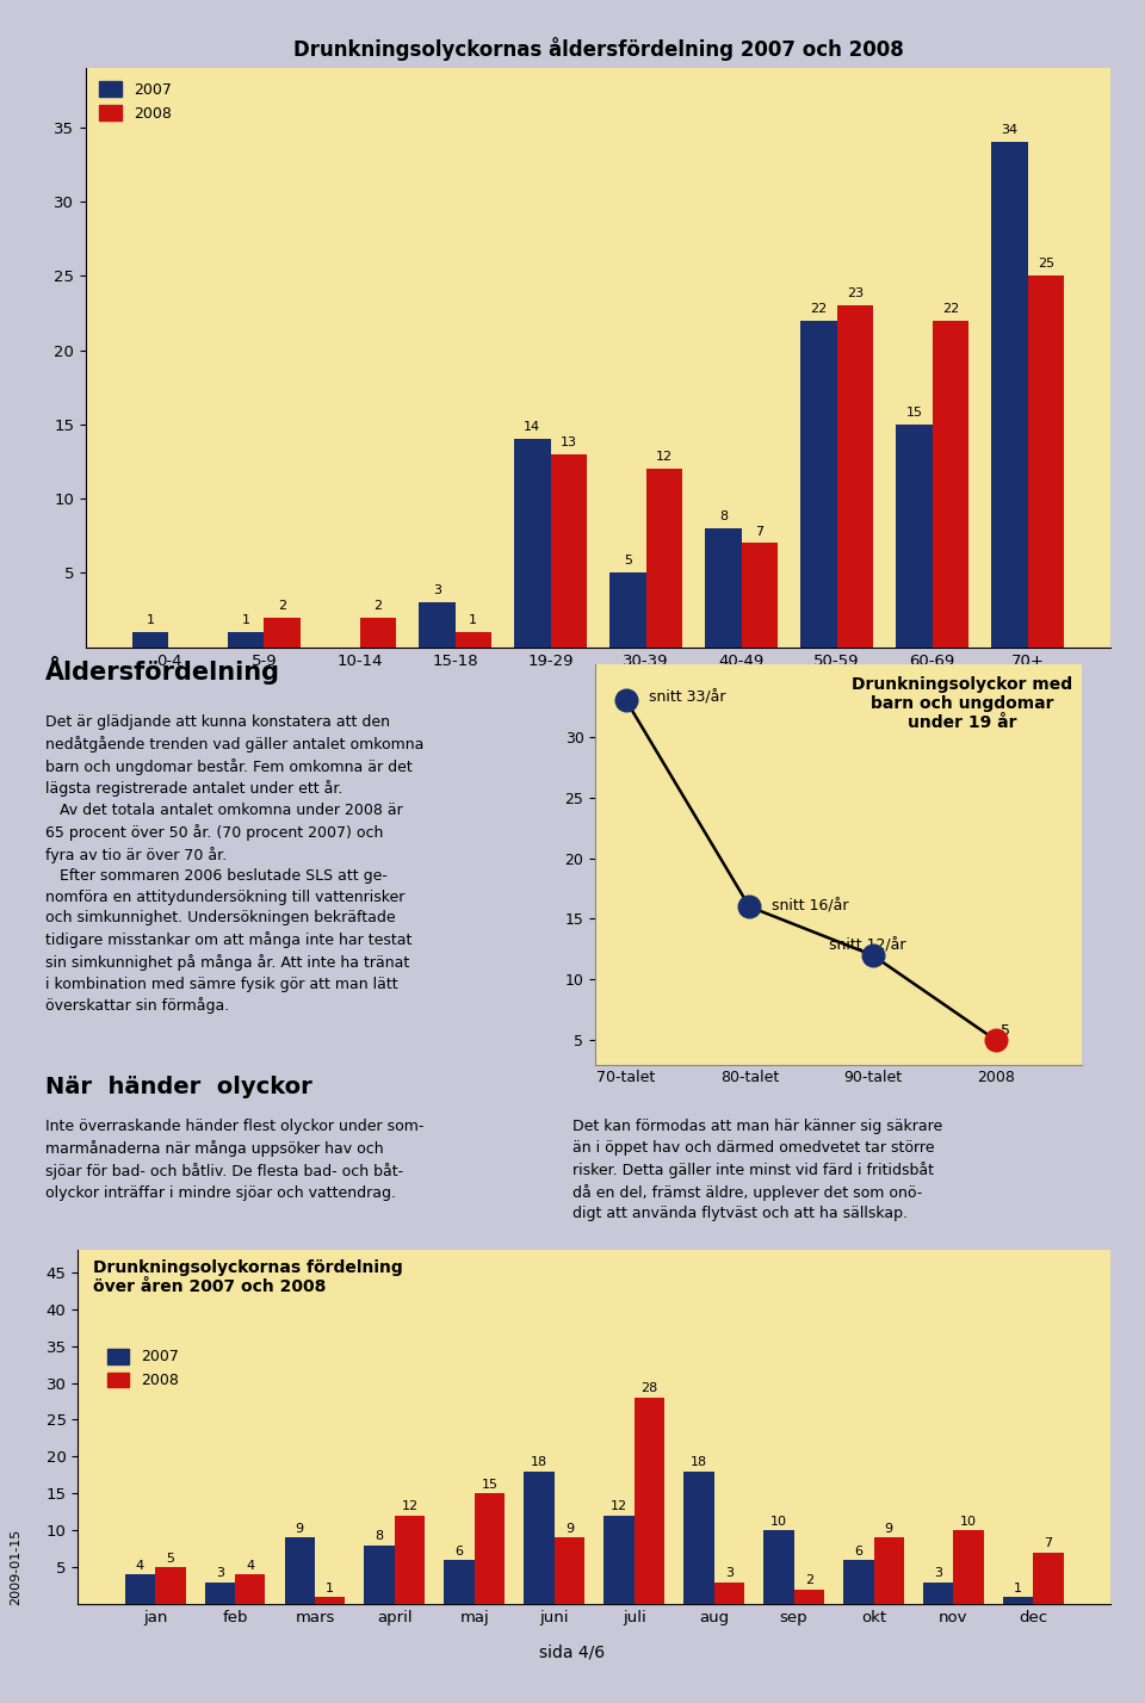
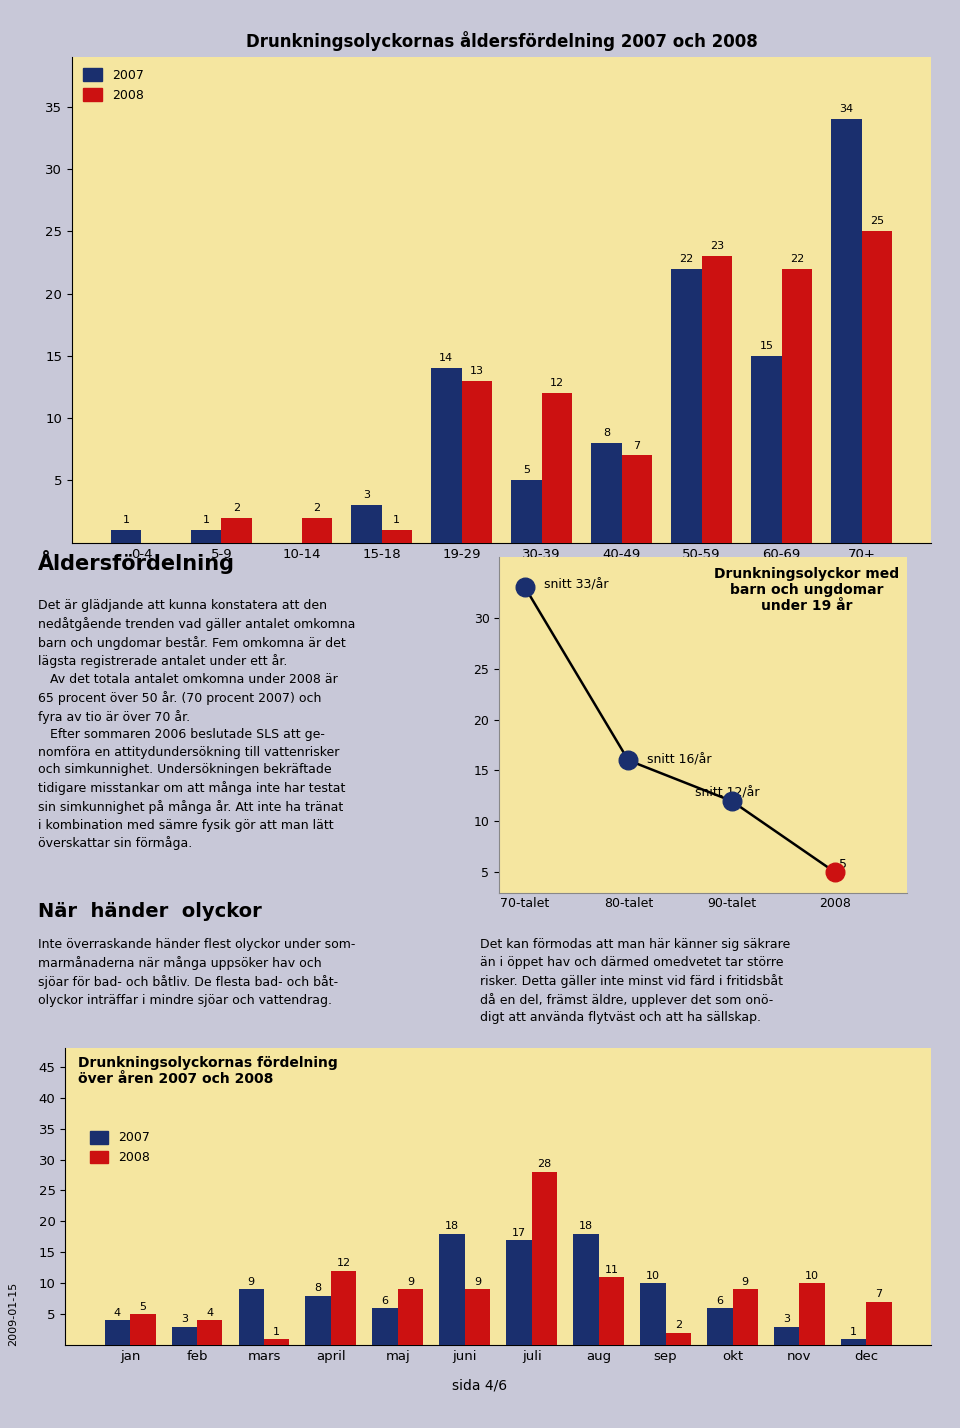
2008/maj: 15 -> 9
2007/juli: 12 -> 17
2008/aug: 3 -> 11
